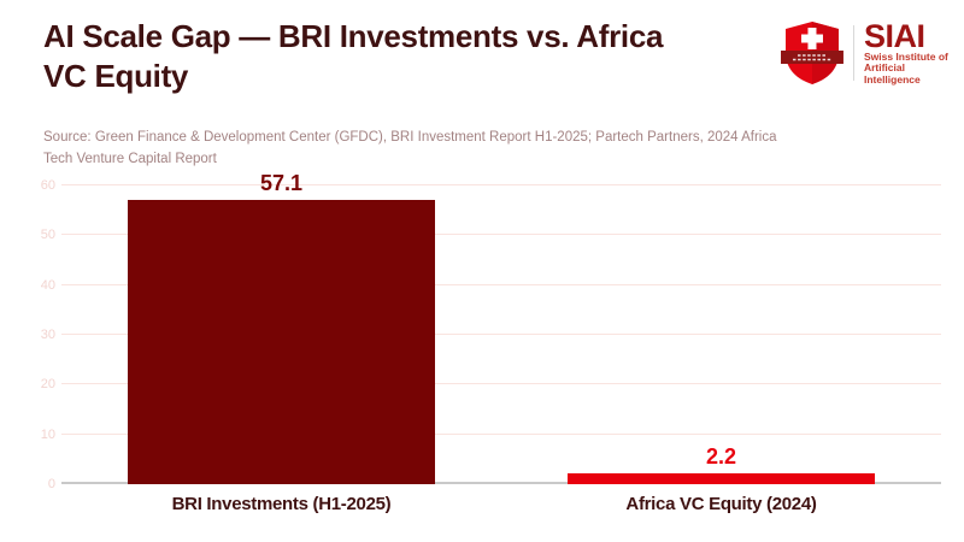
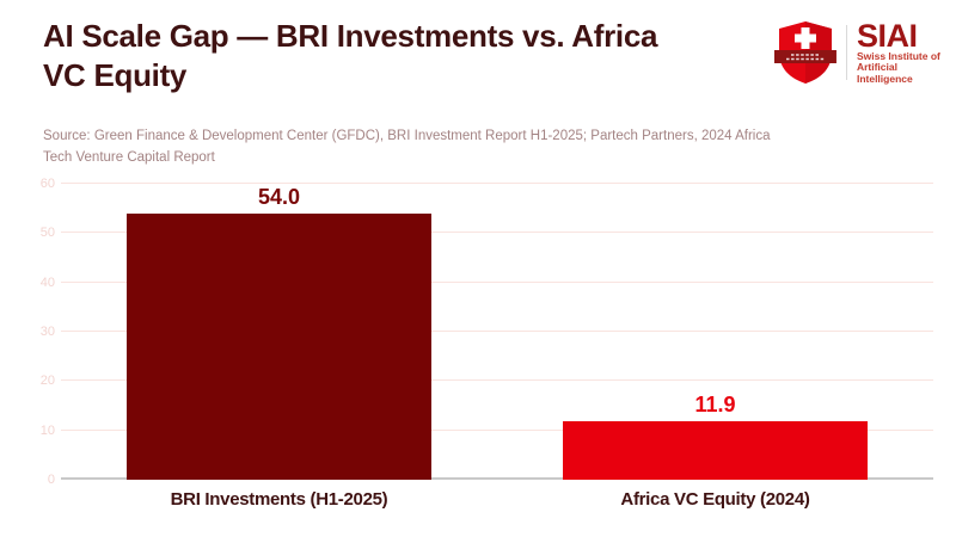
BRI Investments (H1-2025): 57.1 -> 54.0
Africa VC Equity (2024): 2.2 -> 11.9
